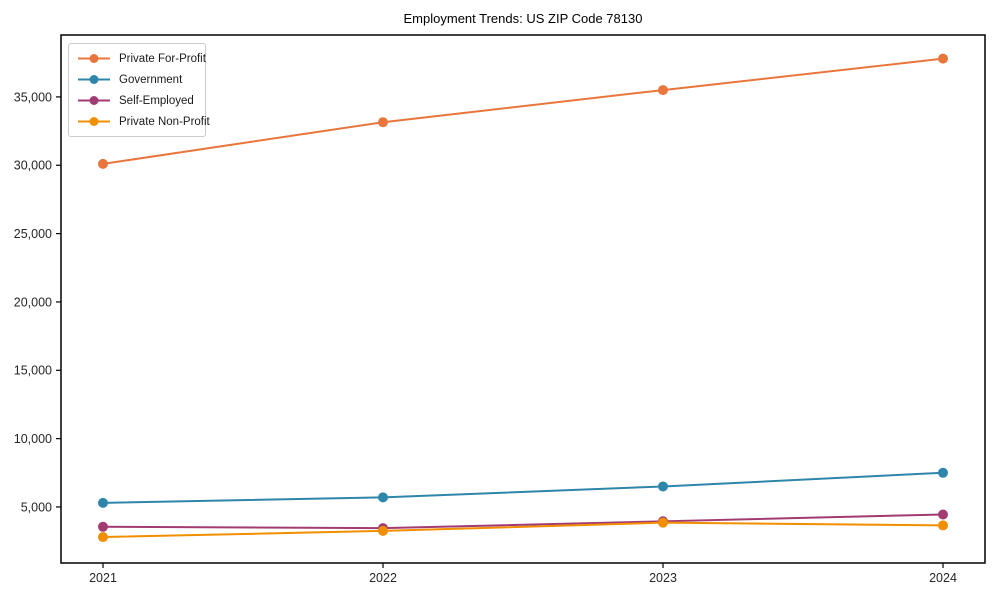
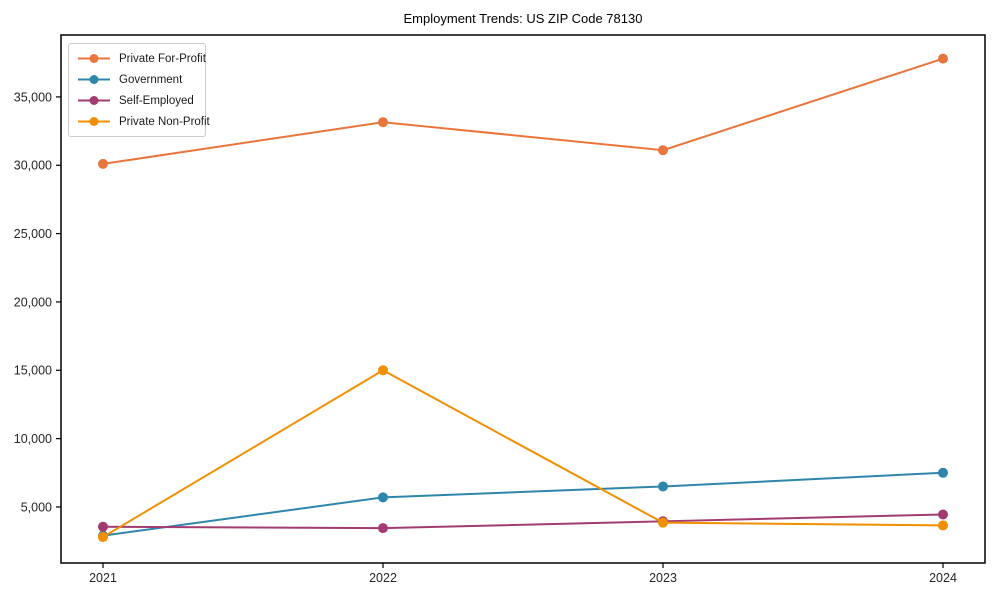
Government/2021: 5300 -> 2900
Private Non-Profit/2022: 3200 -> 15000
Private For-Profit/2023: 35500 -> 31100
